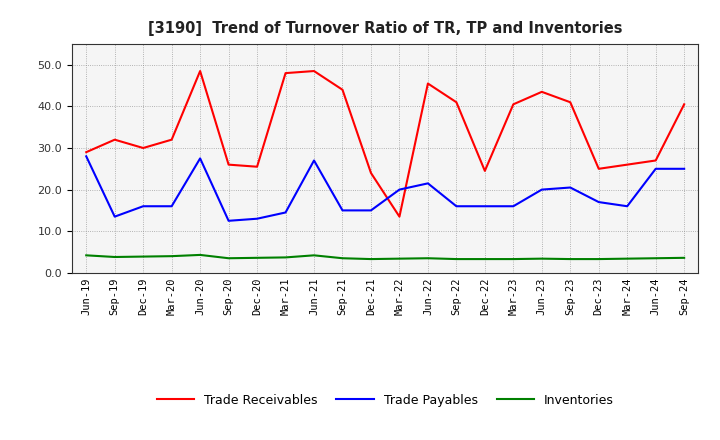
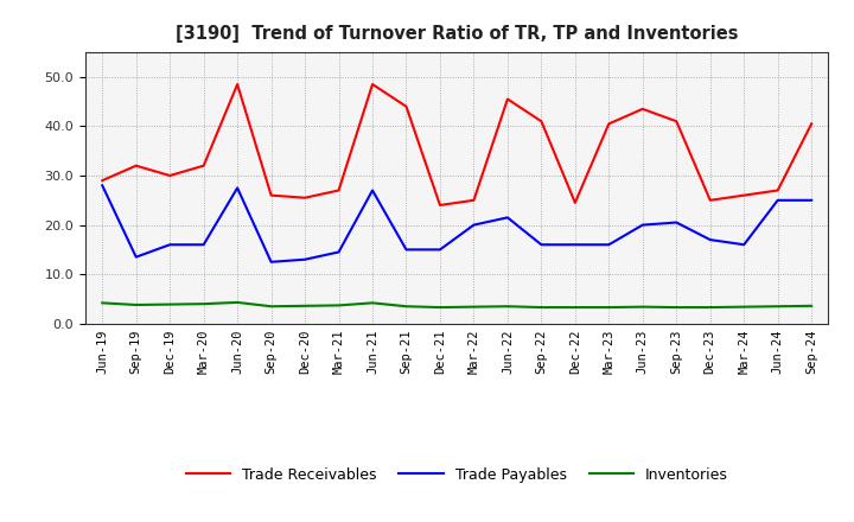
Trade Receivables/Mar-21: 48.0 -> 27.0
Trade Receivables/Mar-22: 13.5 -> 25.0
